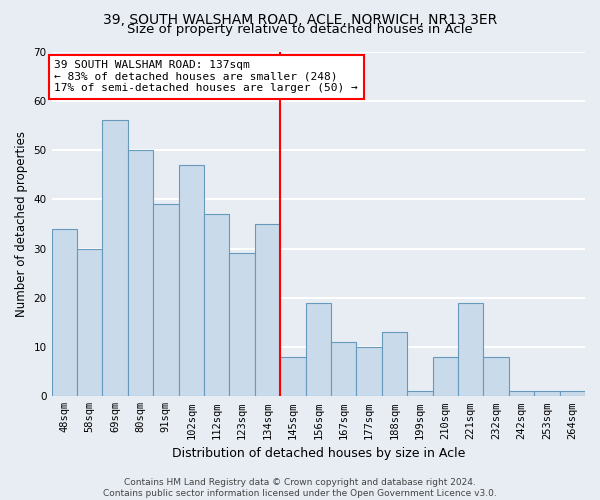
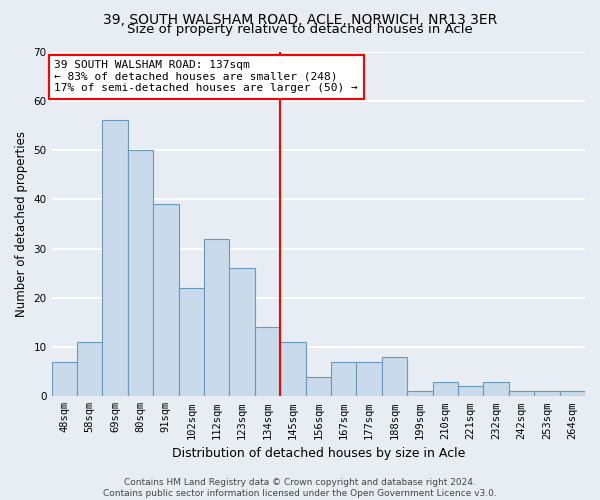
48sqm: 34 -> 7
58sqm: 30 -> 11
102sqm: 47 -> 22
112sqm: 37 -> 32
123sqm: 29 -> 26
134sqm: 35 -> 14
145sqm: 8 -> 11
156sqm: 19 -> 4
167sqm: 11 -> 7
177sqm: 10 -> 7
188sqm: 13 -> 8
210sqm: 8 -> 3
221sqm: 19 -> 2
232sqm: 8 -> 3
